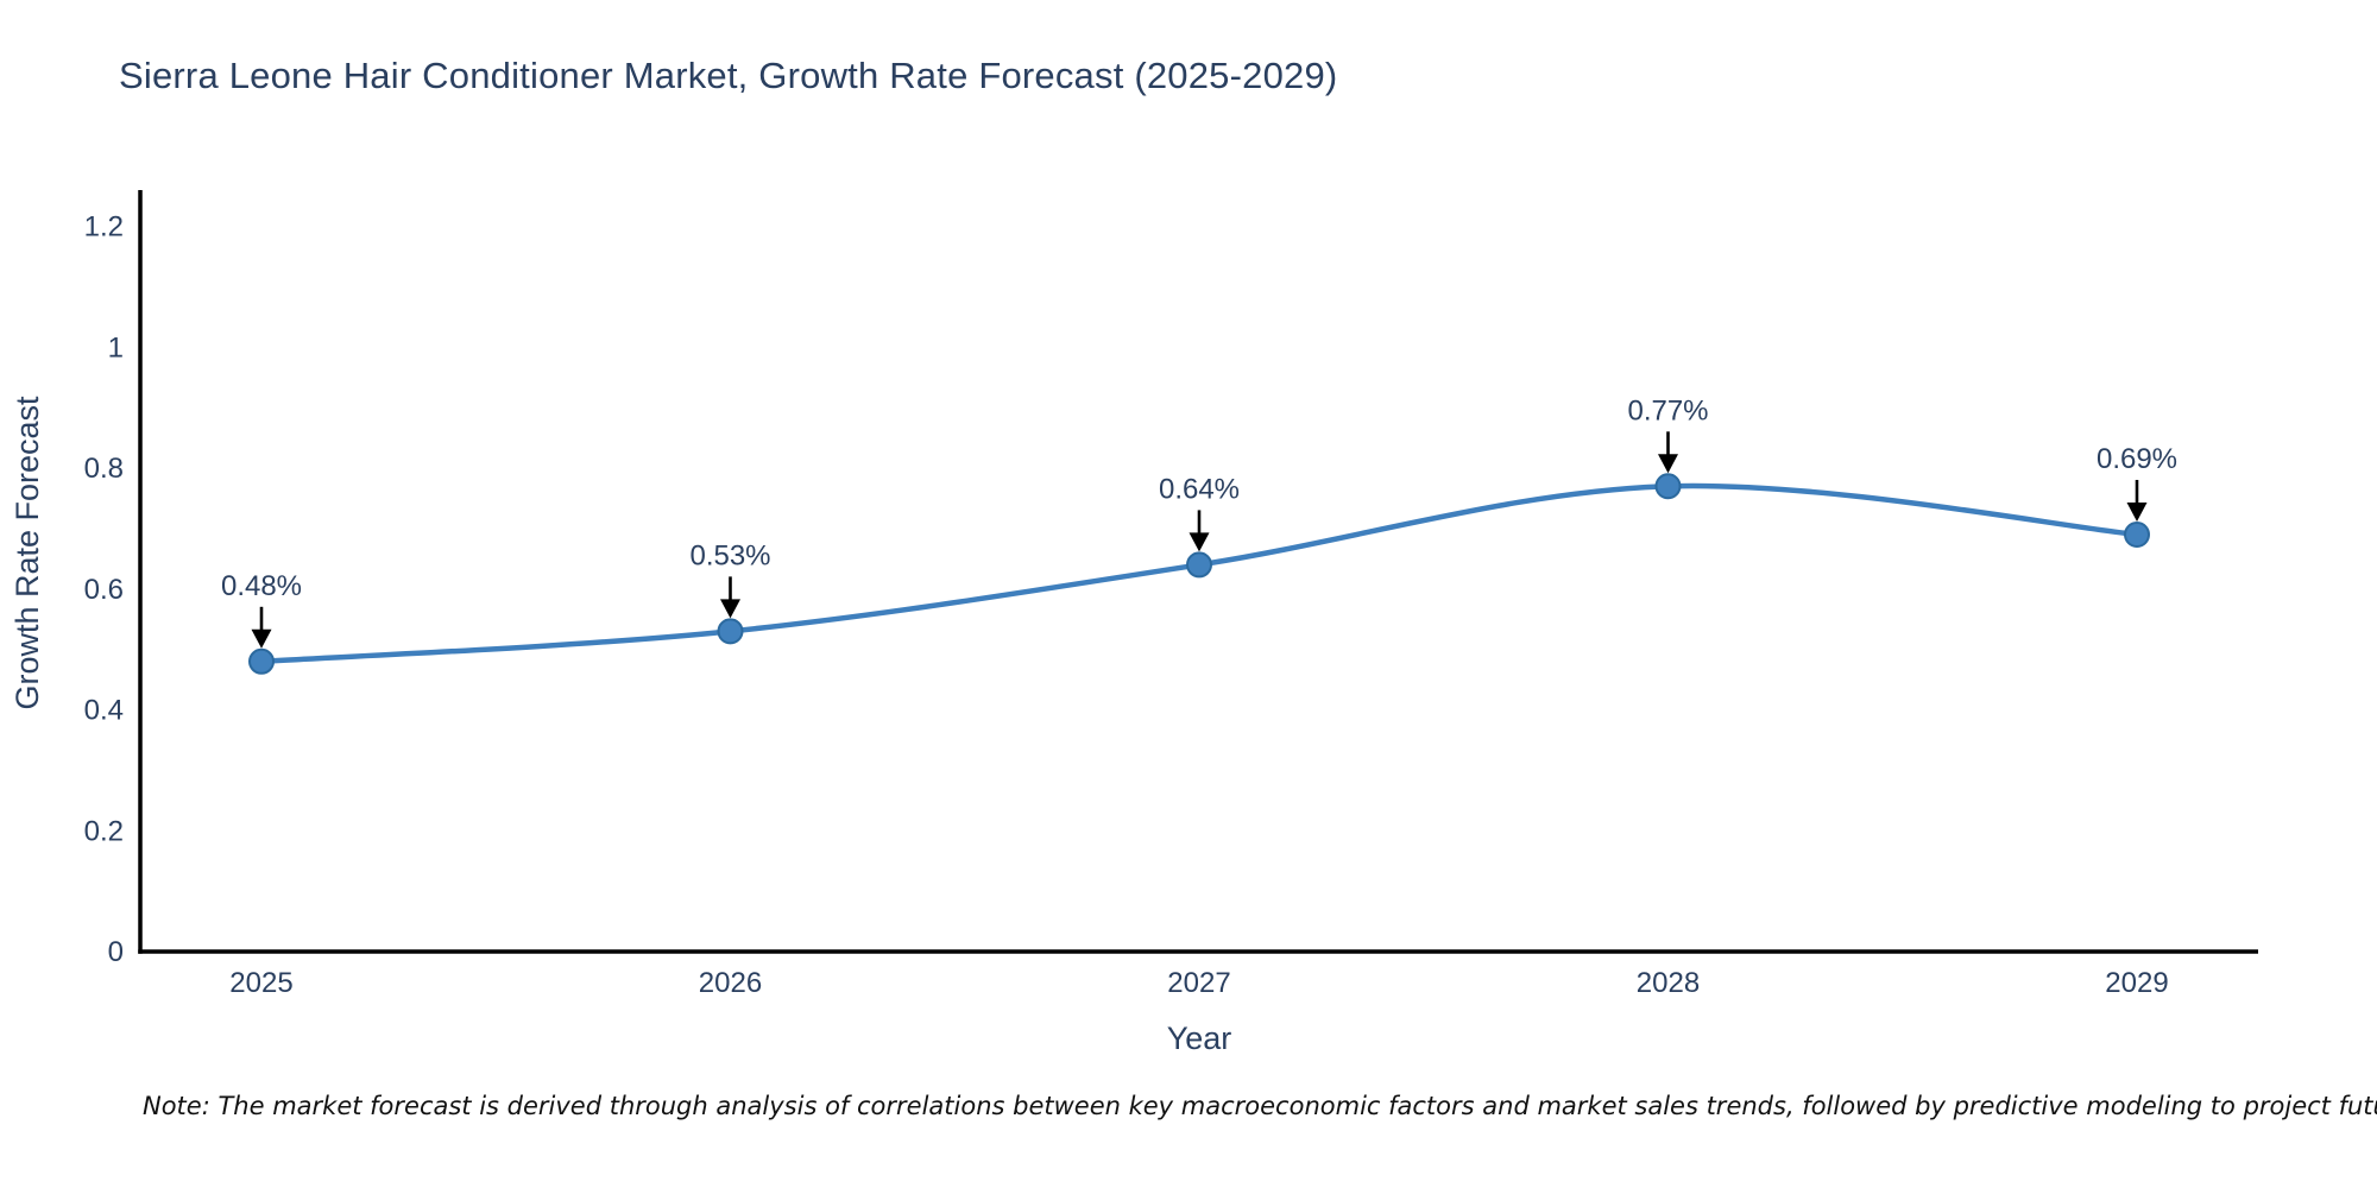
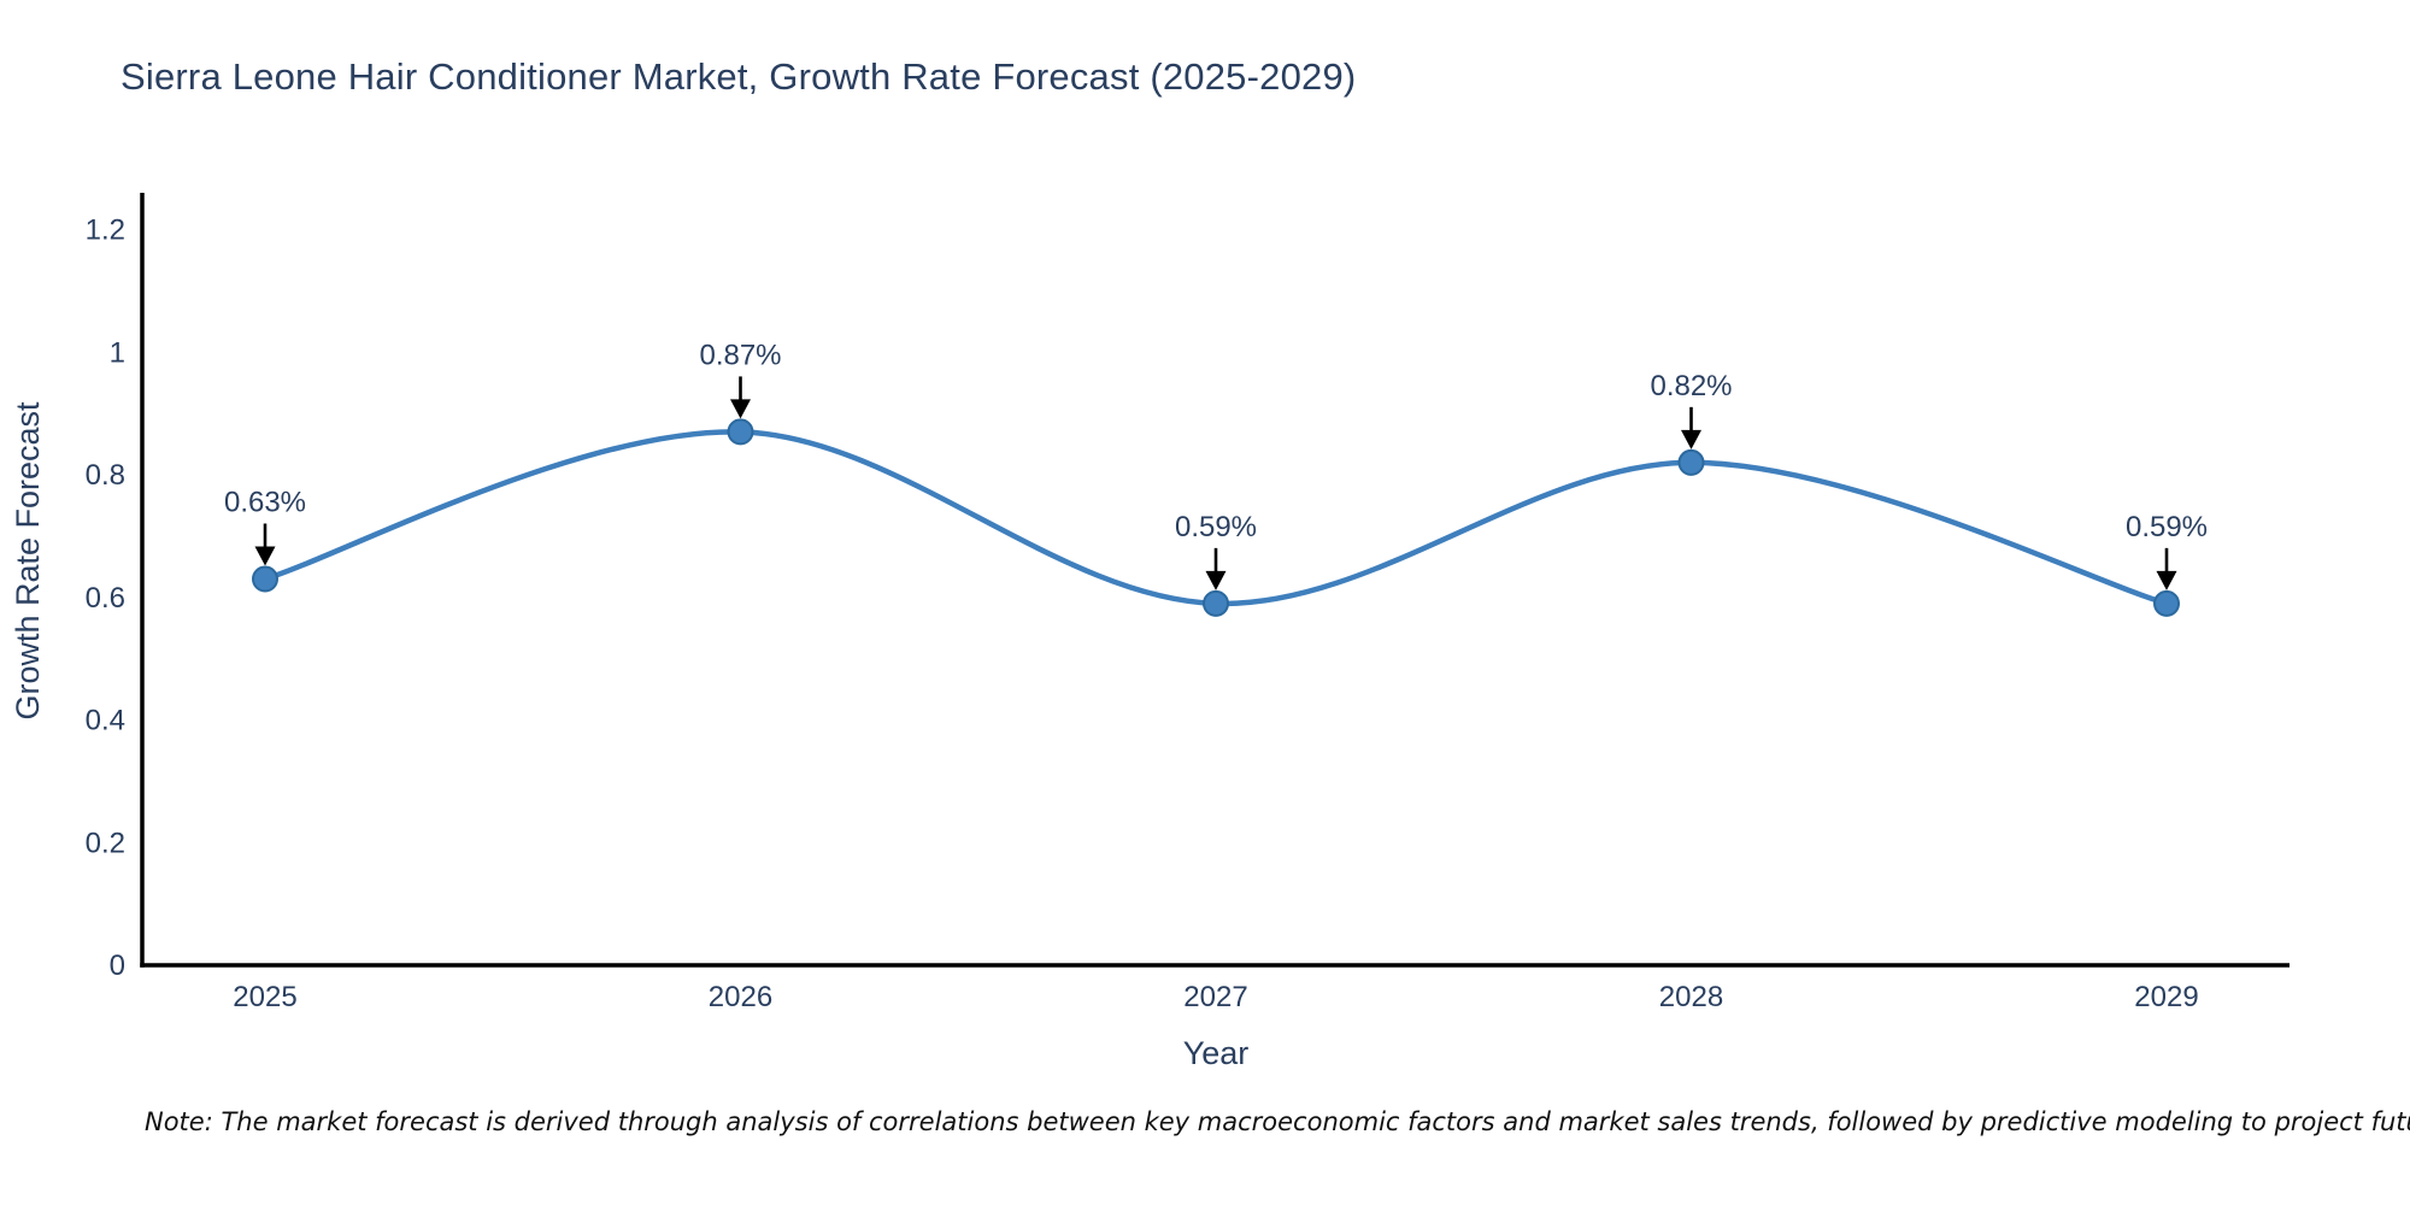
2025: 0.48% -> 0.63%
2026: 0.53% -> 0.87%
2027: 0.64% -> 0.59%
2028: 0.77% -> 0.82%
2029: 0.69% -> 0.59%
